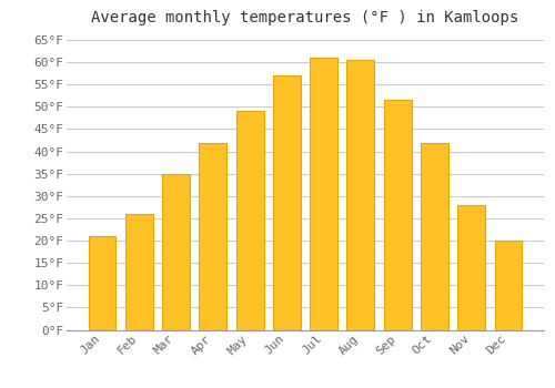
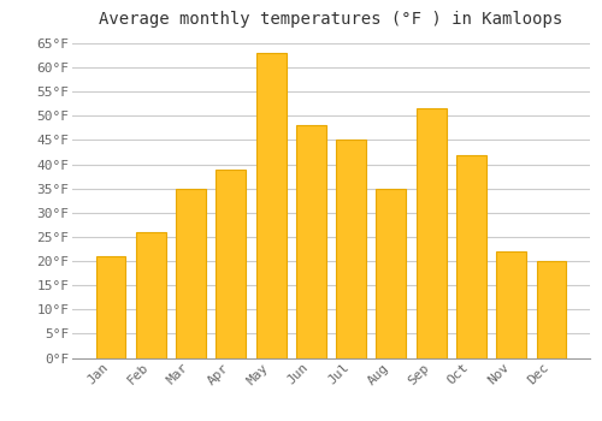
Apr: 42.0°F -> 39.0°F
May: 49.0°F -> 63.0°F
Jun: 57.0°F -> 48.0°F
Jul: 61.0°F -> 45.0°F
Aug: 60.5°F -> 35.0°F
Nov: 28.0°F -> 22.0°F
